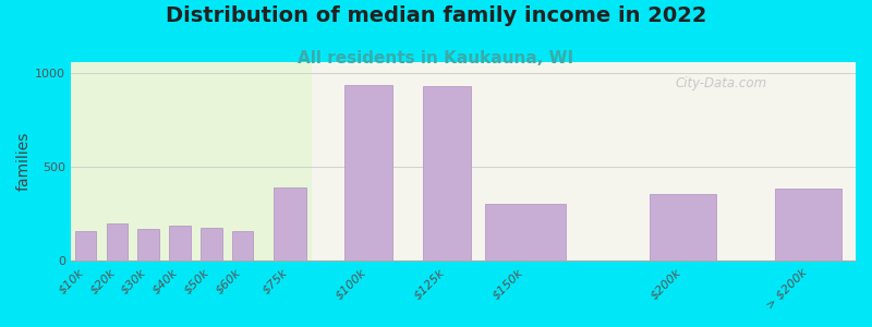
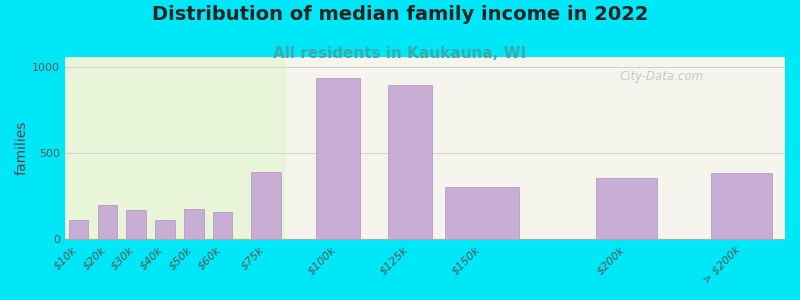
$10k: 160 -> 110
$40k: 190 -> 110
$125k: 930 -> 900
